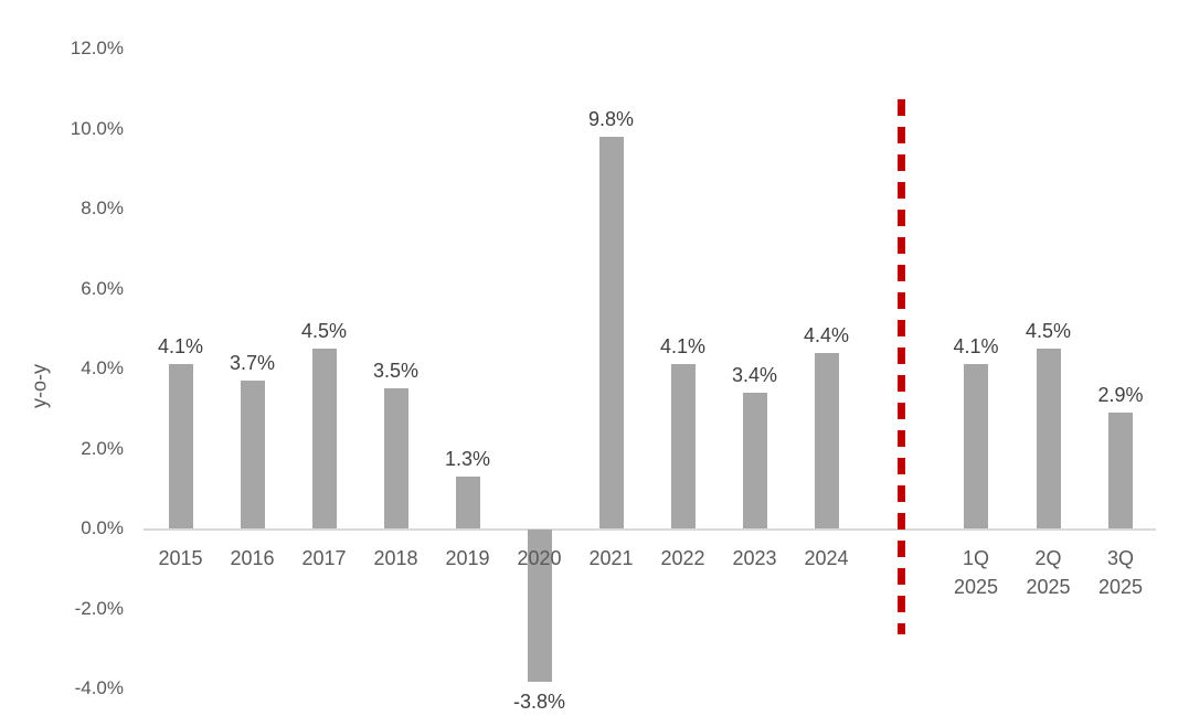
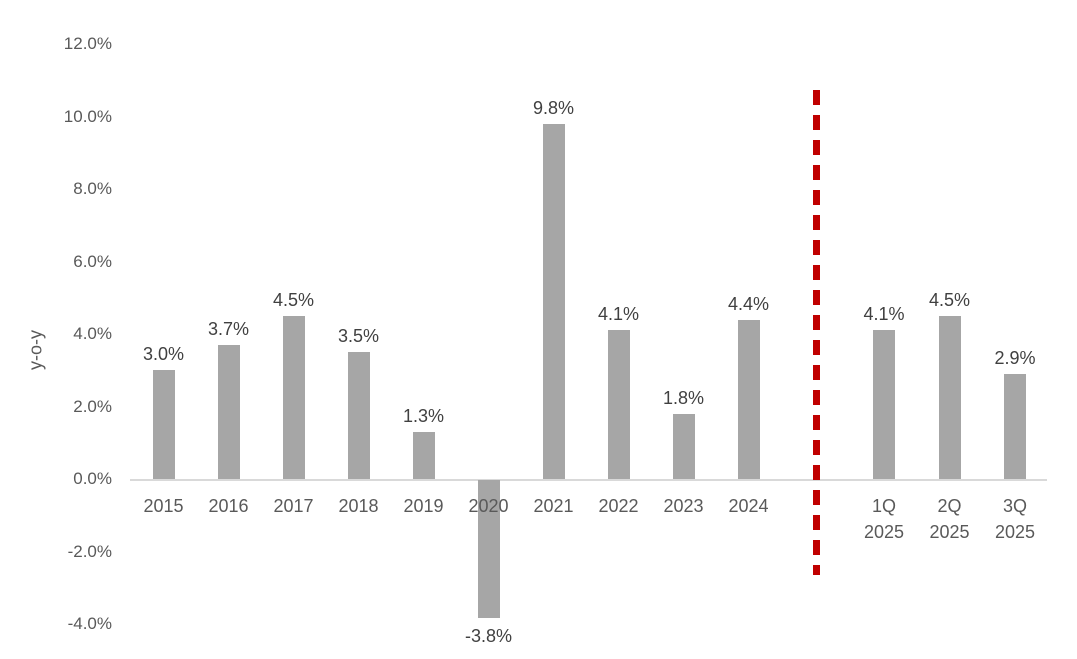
2015: 4.1% -> 3.0%
2023: 3.4% -> 1.8%
